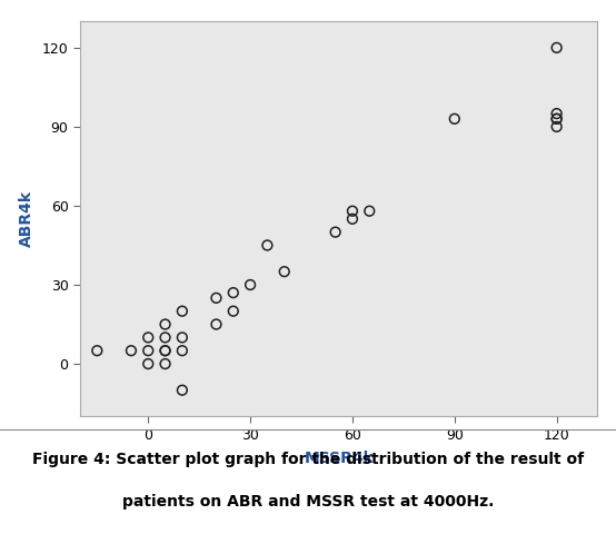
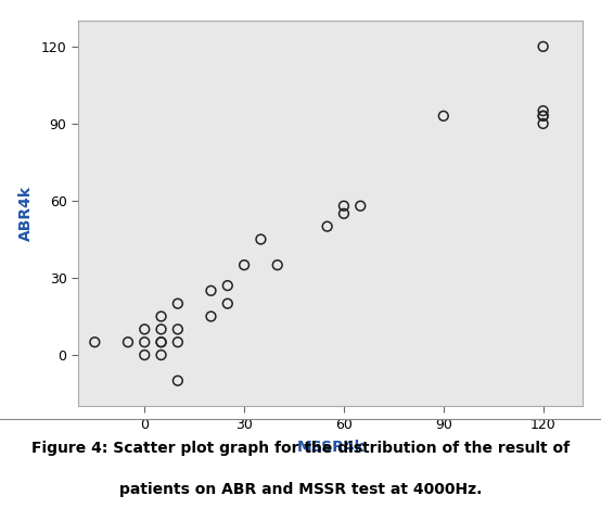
30: 30 -> 35
